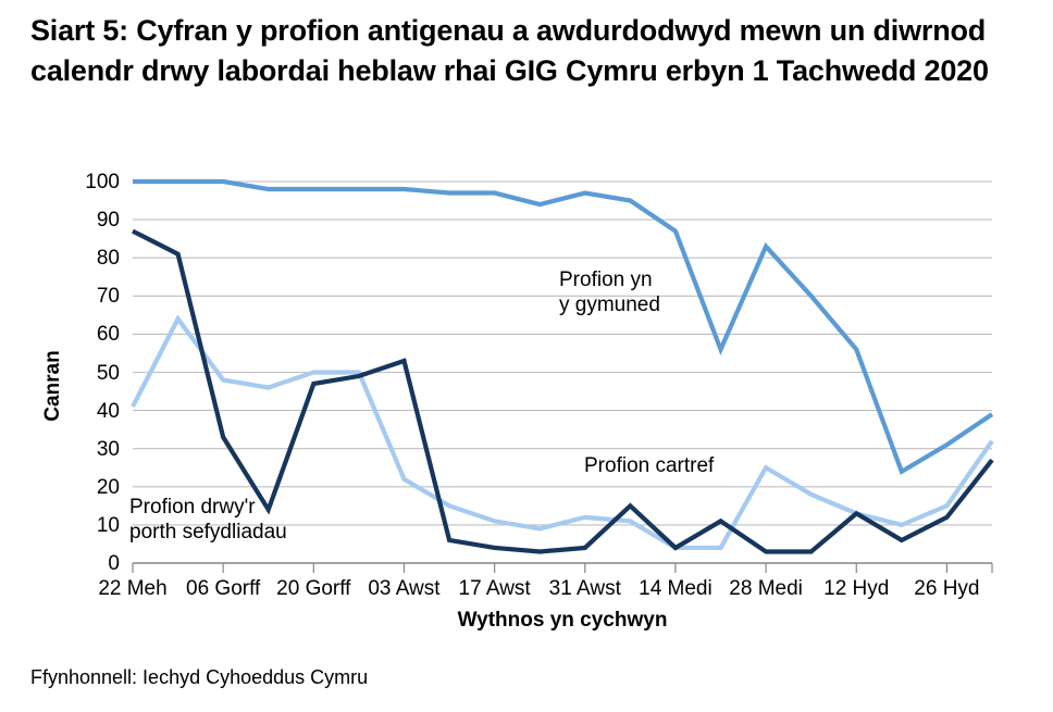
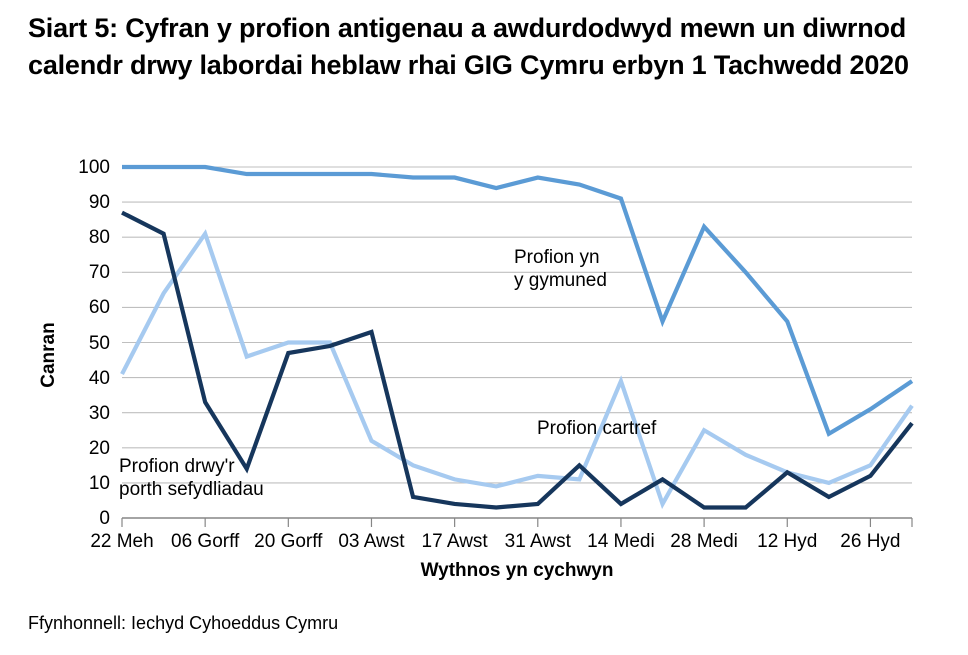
Profion cartref/06 Gorff: 48 -> 81
Profion yn y gymuned/14 Medi: 87 -> 91
Profion cartref/14 Medi: 4 -> 39
